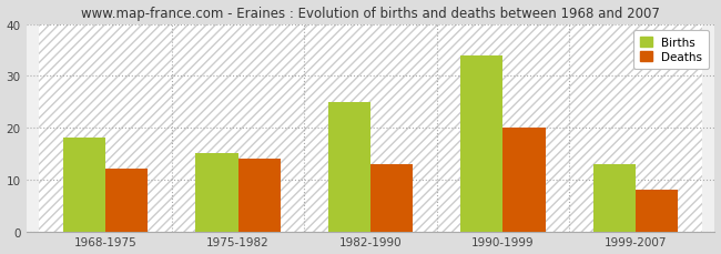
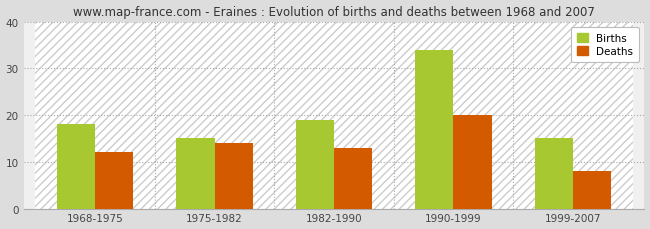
Births/1982-1990: 25 -> 19
Births/1999-2007: 13 -> 15
